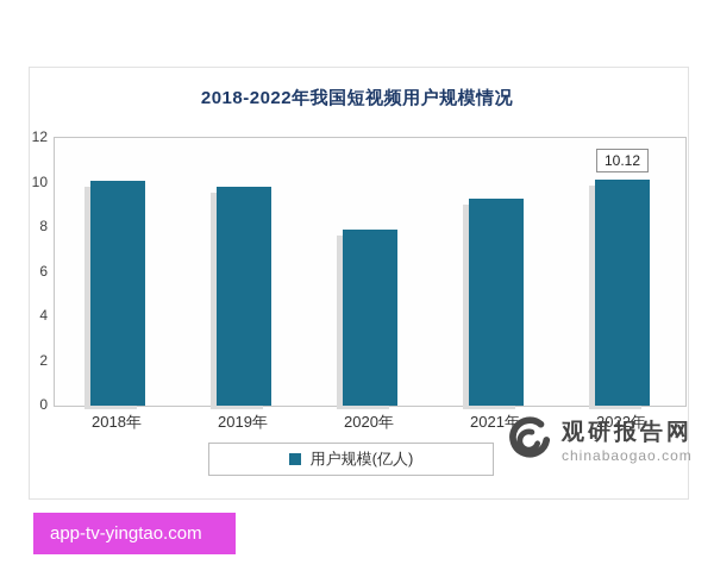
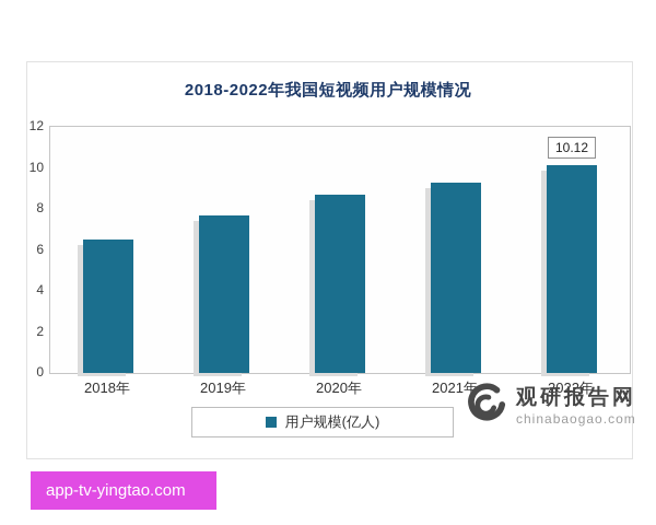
2018年: 10.1 -> 6.5
2019年: 9.8 -> 7.7
2020年: 7.9 -> 8.7
